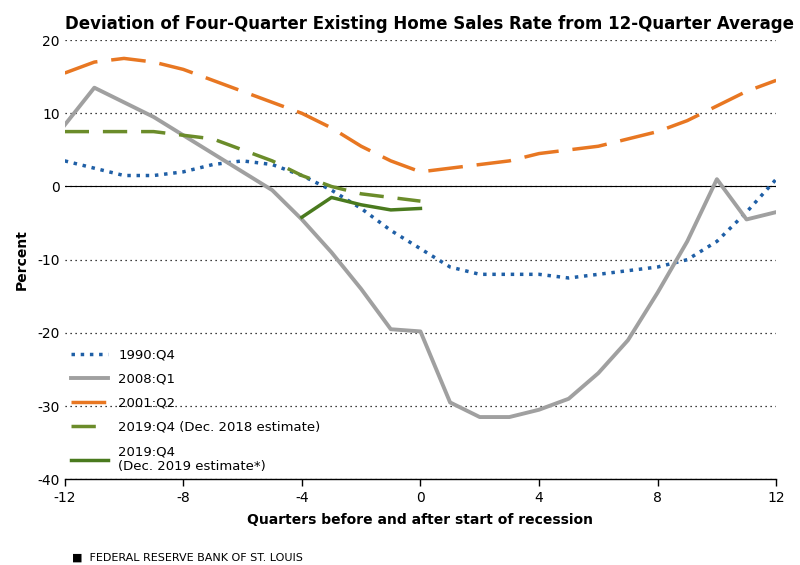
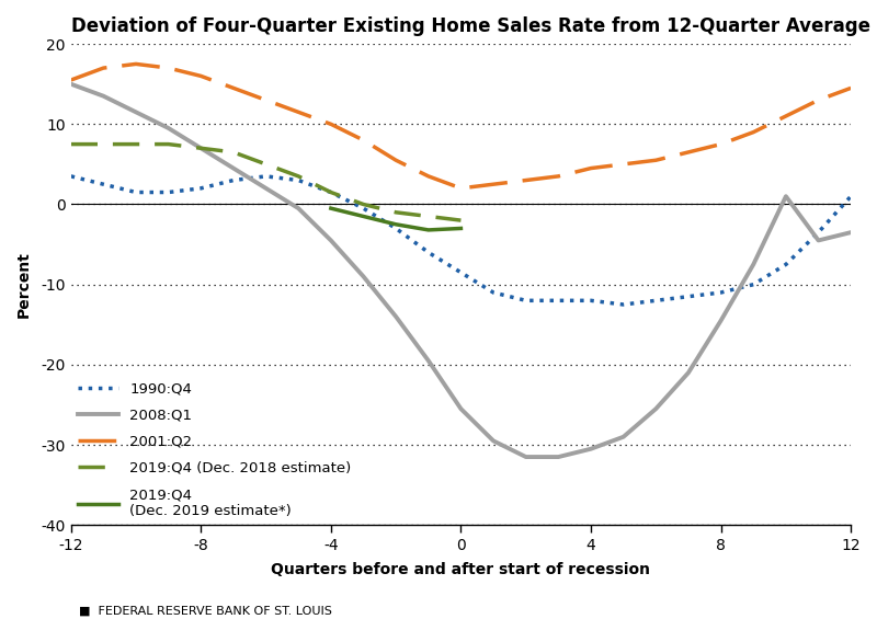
2008:Q1/-12: 8.4 -> 15.0
2019:Q4 (Dec. 2019 estimate*)/-4: -4.2 -> -0.5
2008:Q1/0: -19.8 -> -25.5
